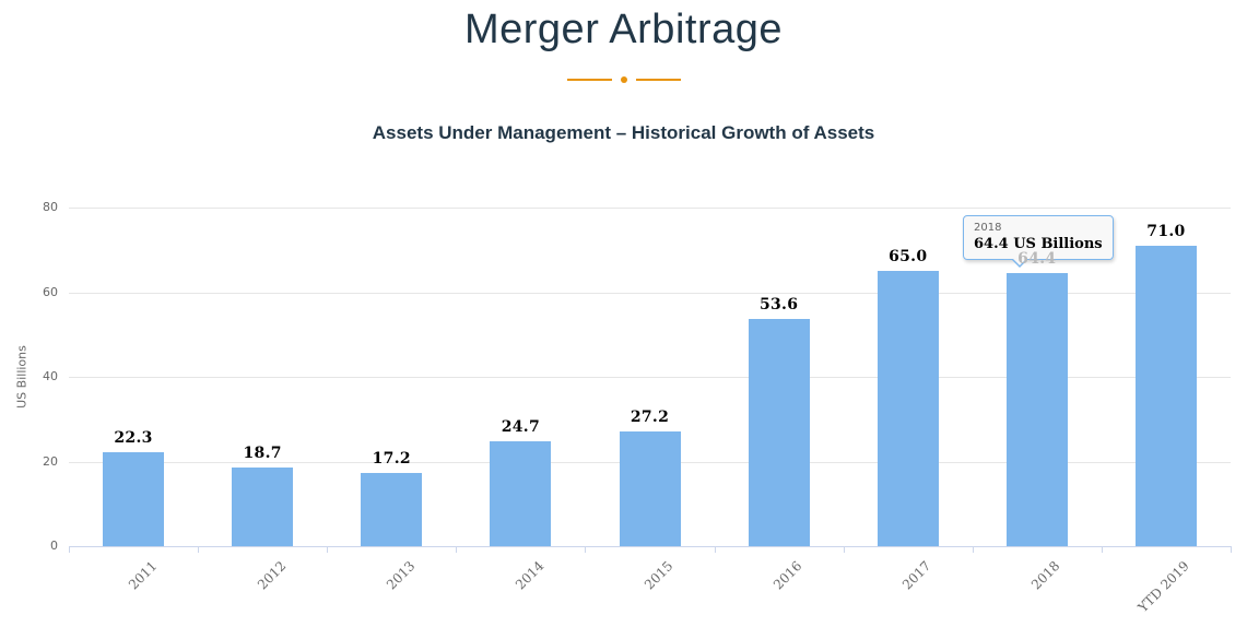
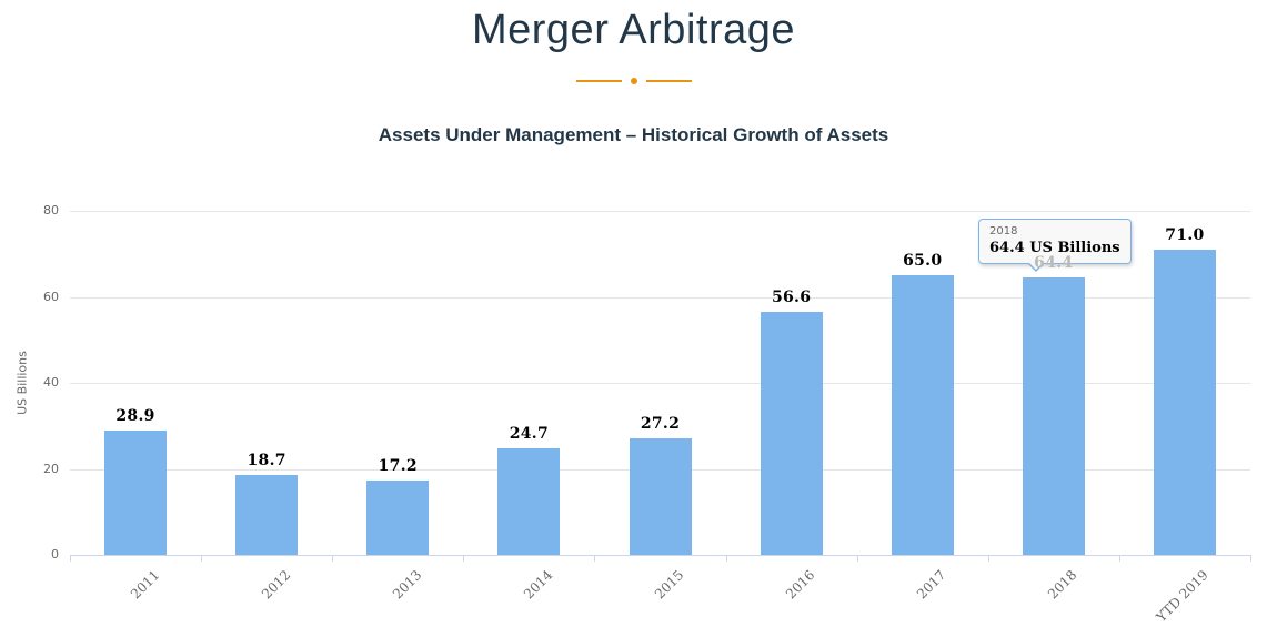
2011: 22.3 -> 28.9
2016: 53.6 -> 56.6
